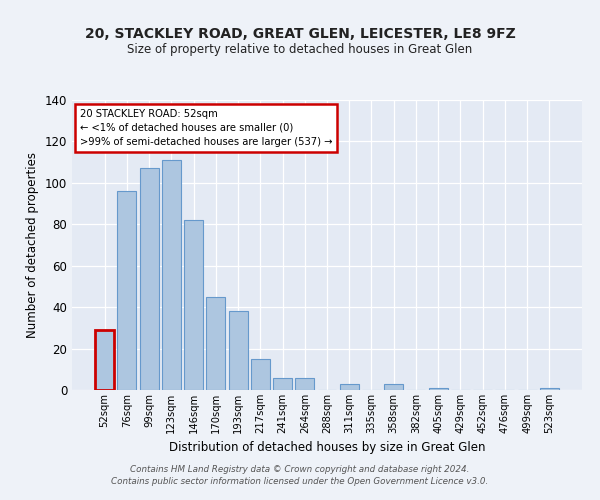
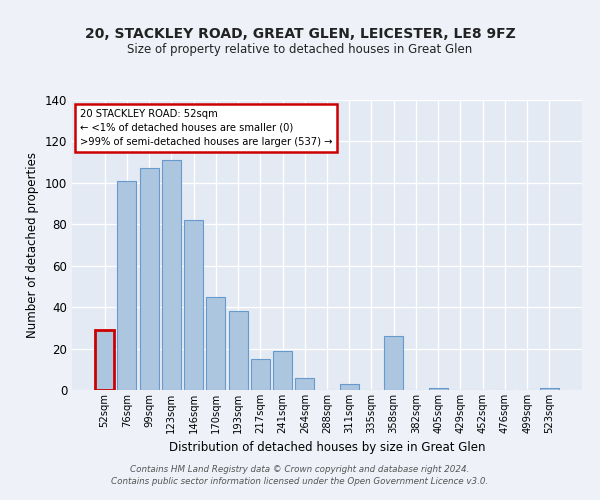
76sqm: 96 -> 101
241sqm: 6 -> 19
358sqm: 3 -> 26
